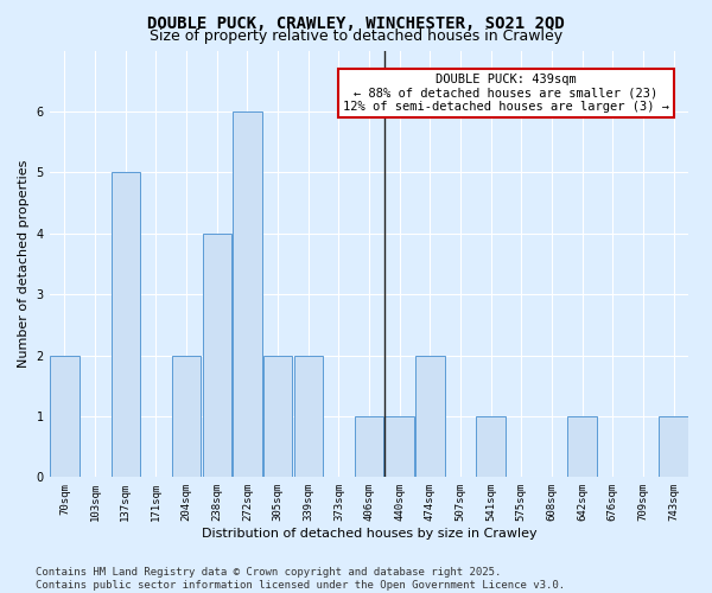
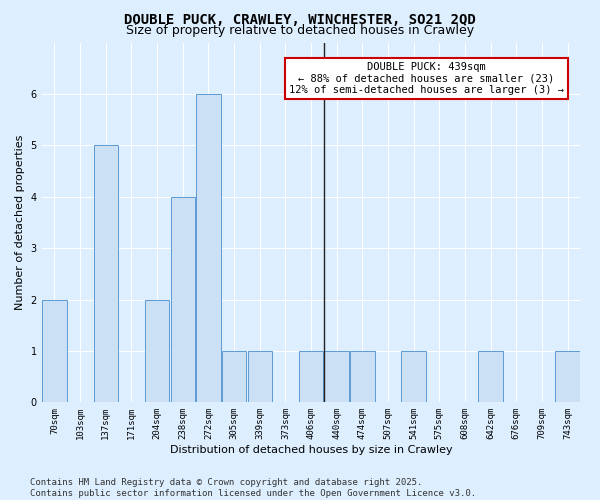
305sqm: 2 -> 1
339sqm: 2 -> 1
474sqm: 2 -> 1
